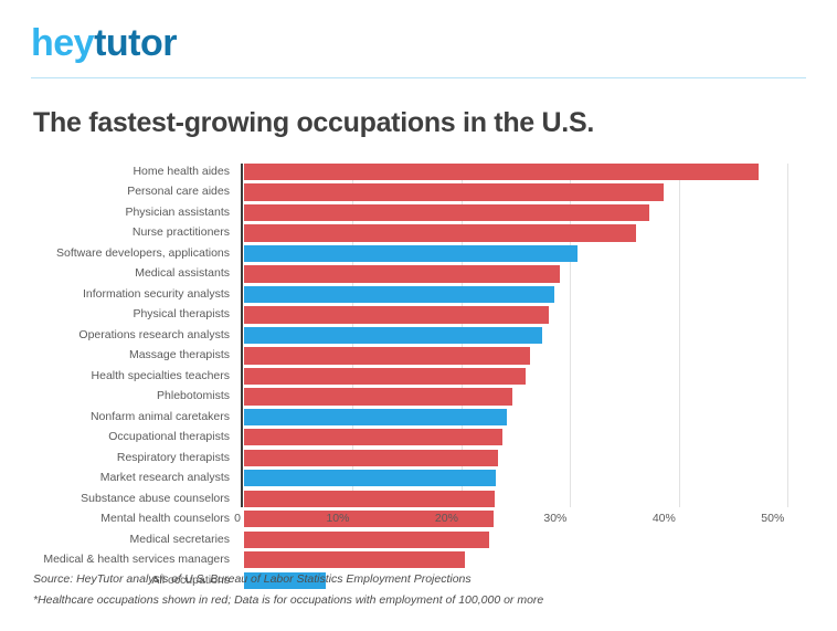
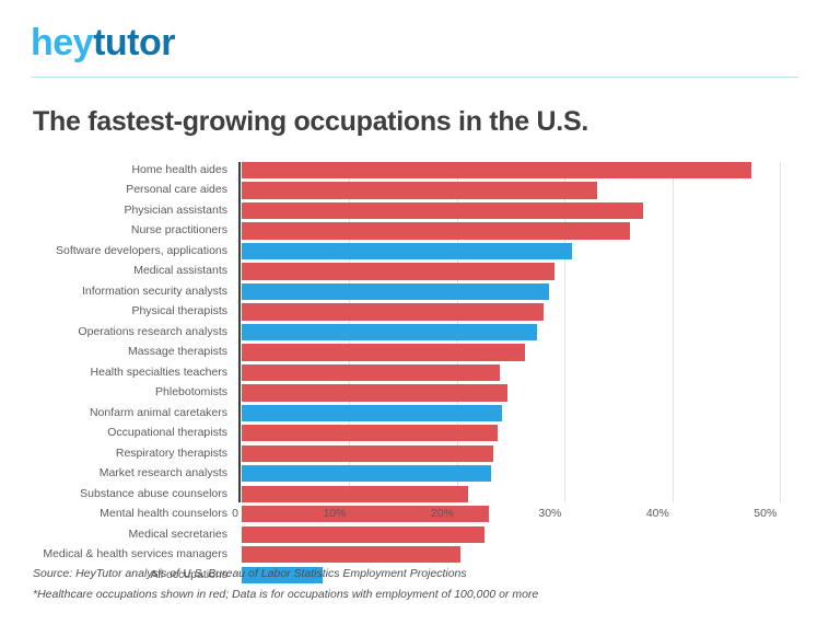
Personal care aides: 39% -> 33%
Health specialties teachers: 26% -> 24%
Substance abuse counselors: 23% -> 21%
